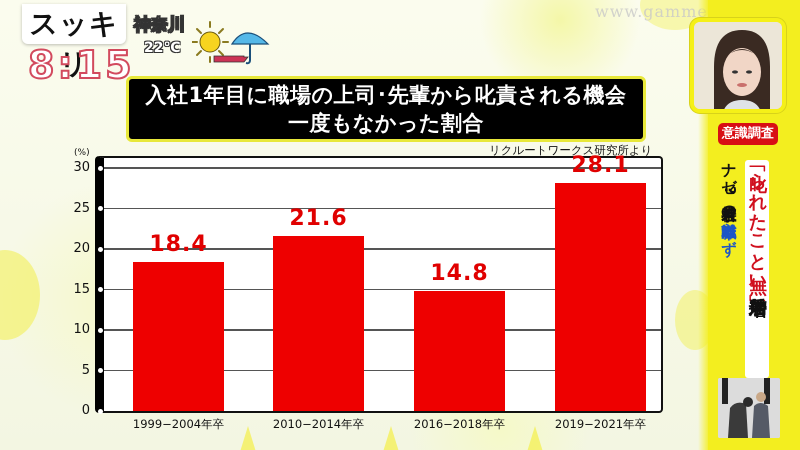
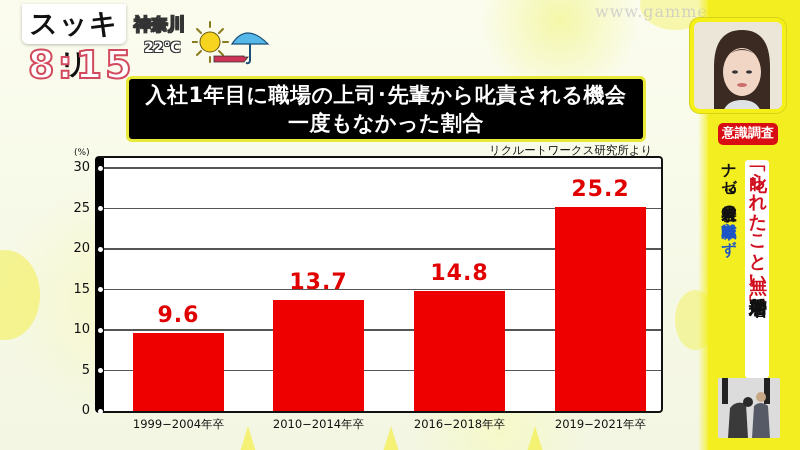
1999−2004年卒: 18.4 -> 9.6
2010−2014年卒: 21.6 -> 13.7
2019−2021年卒: 28.1 -> 25.2
